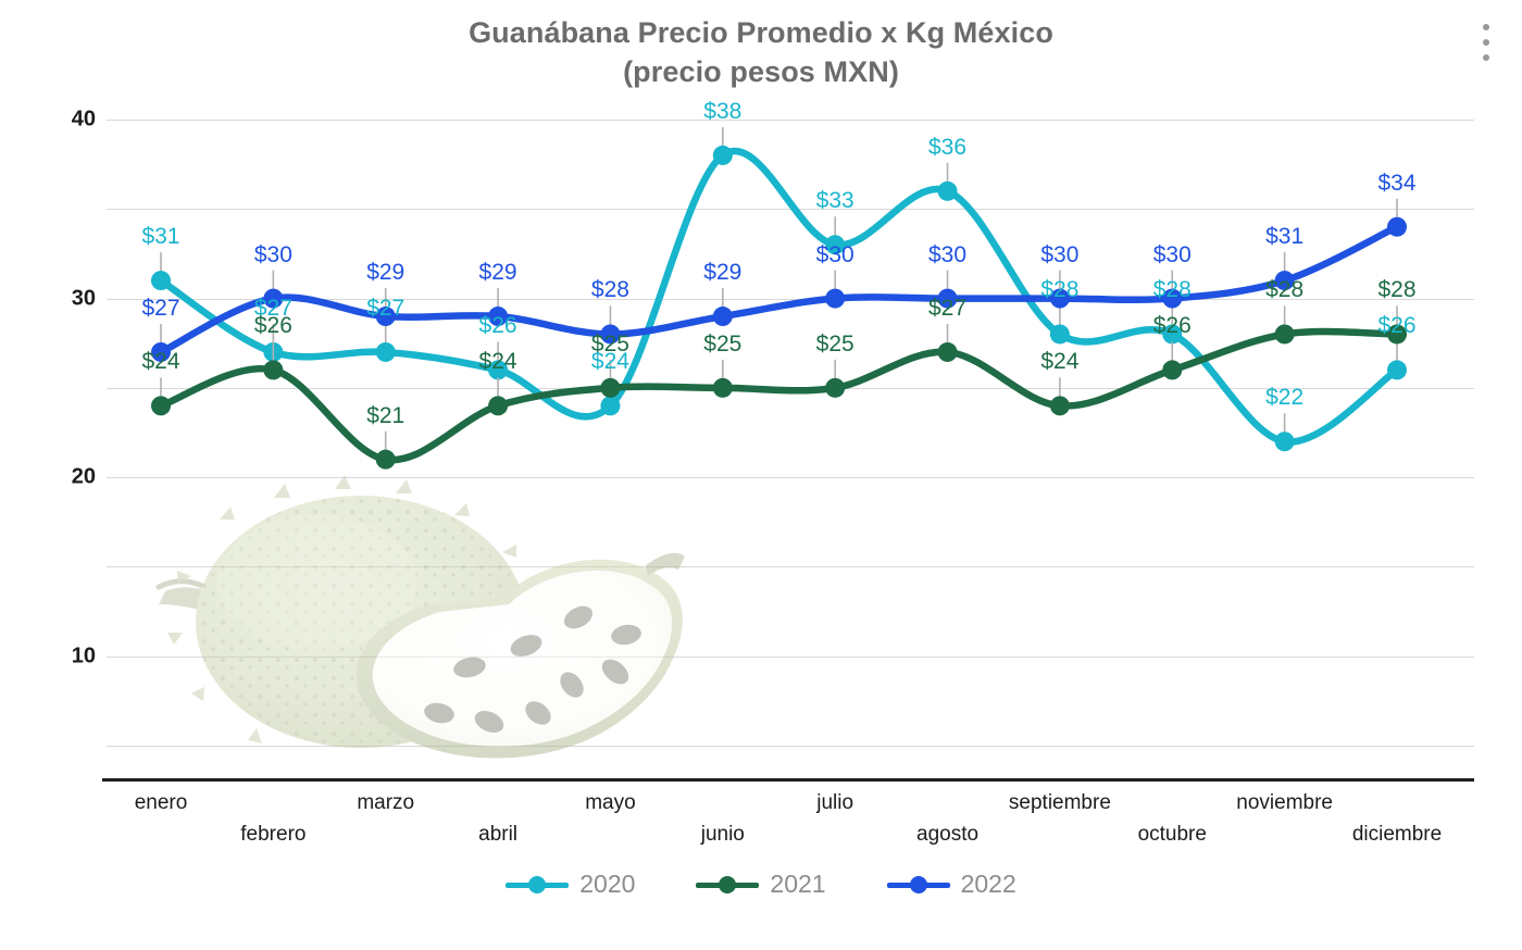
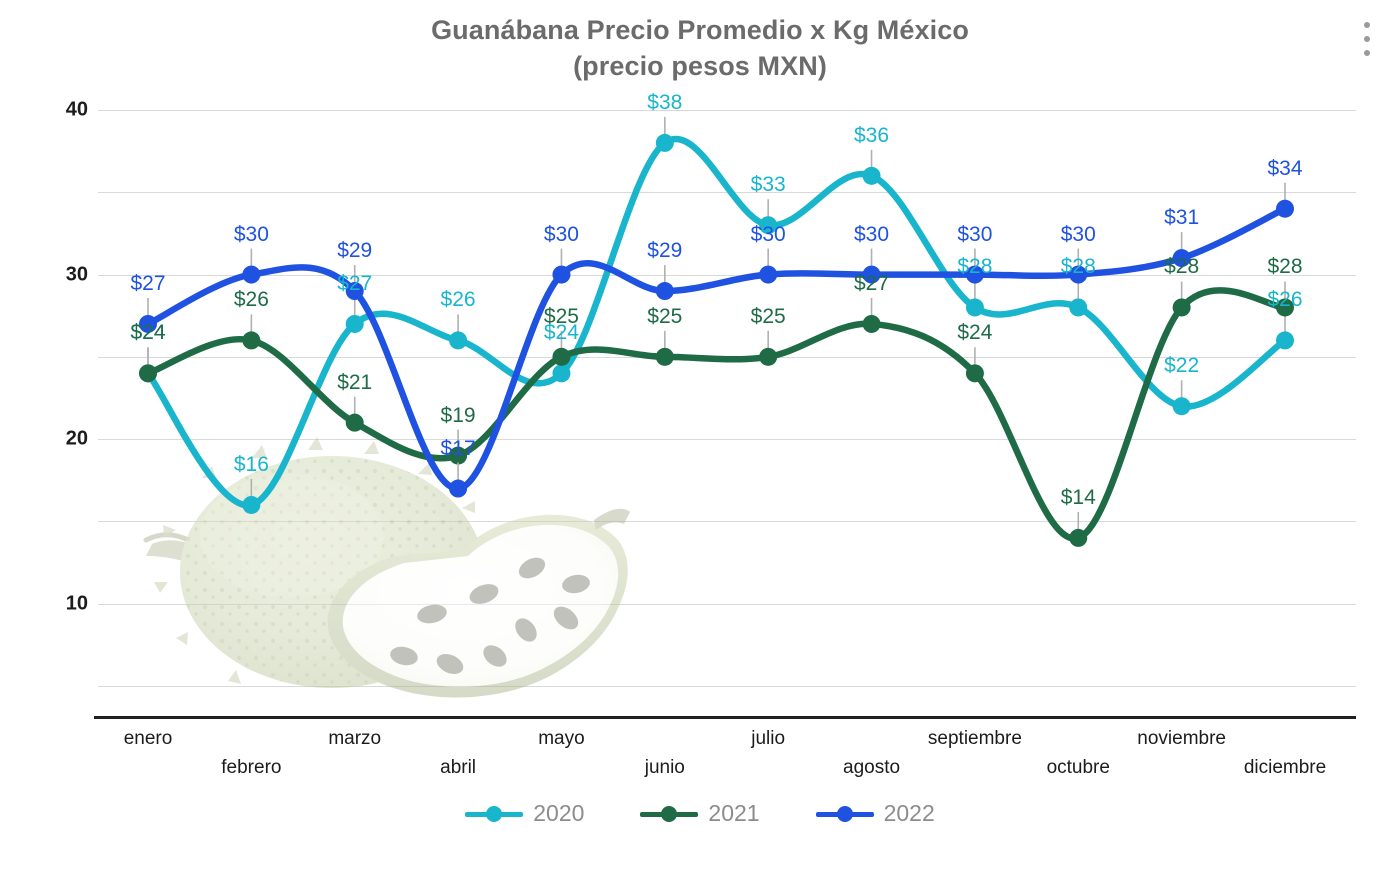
2020/enero: $31 -> $24
2020/febrero: $27 -> $16
2021/abril: $24 -> $19
2022/abril: $29 -> $17
2022/mayo: $28 -> $30
2021/octubre: $26 -> $14
